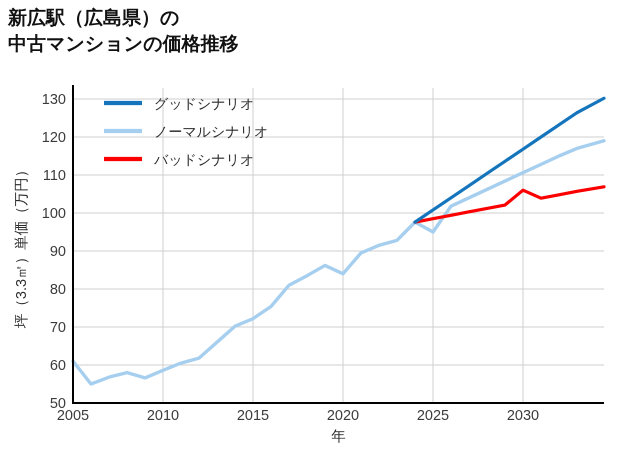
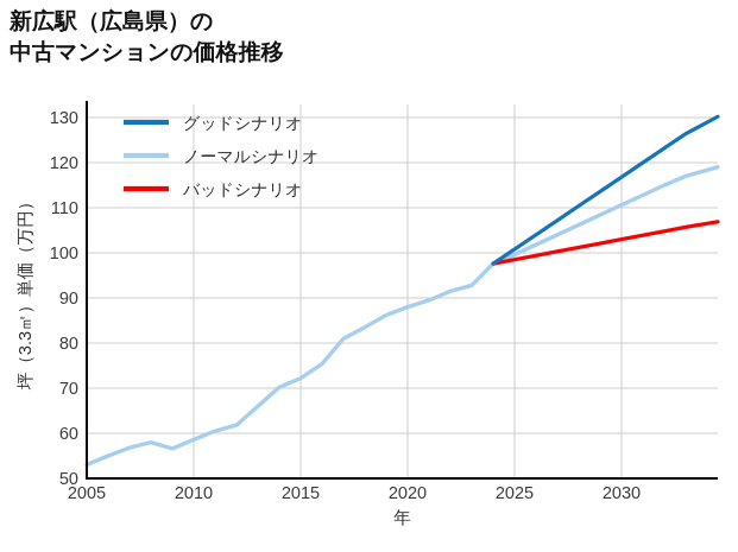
ノーマルシナリオ/2005: 61 -> 53
ノーマルシナリオ/2020: 84 -> 88
ノーマルシナリオ/2025: 95 -> 100
バッドシナリオ/2030: 106 -> 103
